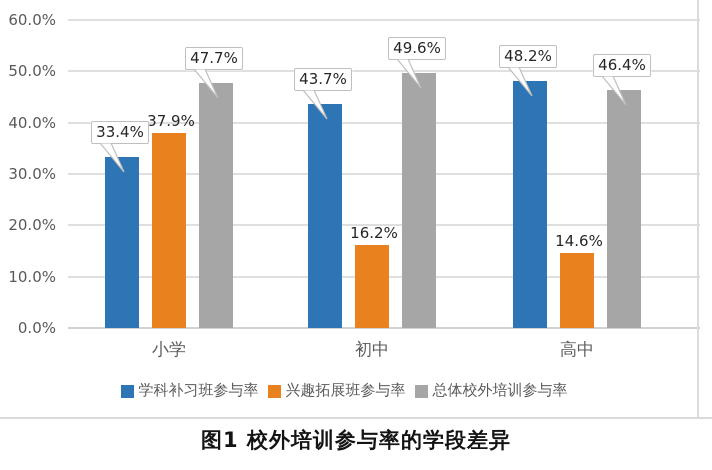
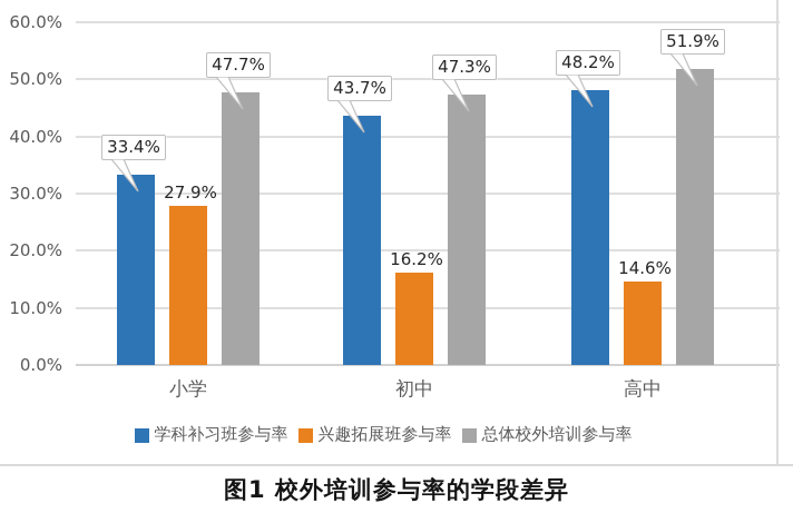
兴趣拓展班参与率/小学: 37.9% -> 27.9%
总体校外培训参与率/初中: 49.6% -> 47.3%
总体校外培训参与率/高中: 46.4% -> 51.9%
